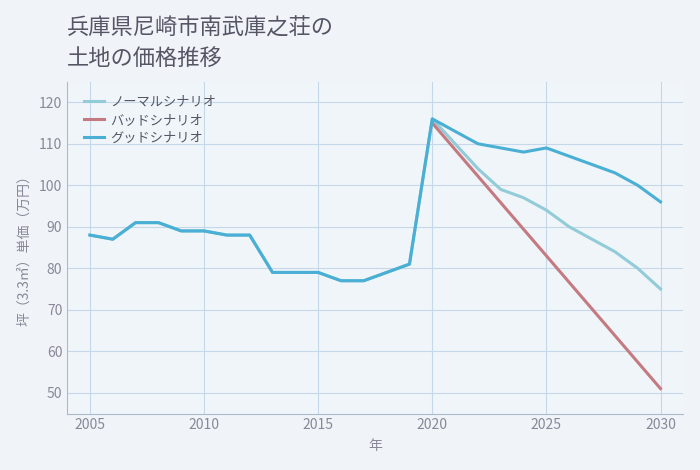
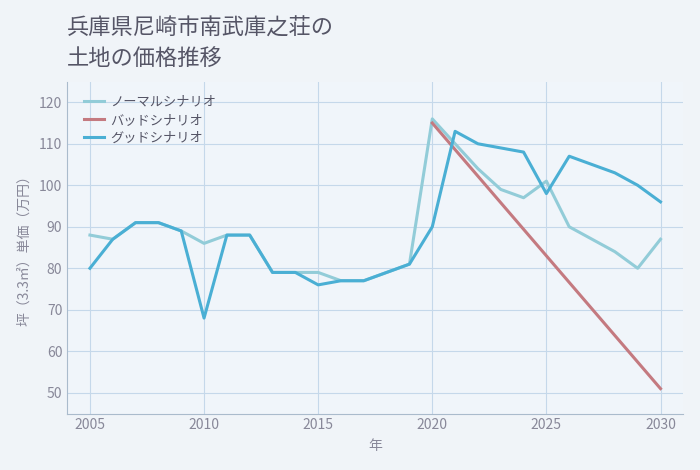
グッドシナリオ/2005: 88 -> 80
グッドシナリオ/2010: 89 -> 68
ノーマルシナリオ/2010: 89 -> 86
グッドシナリオ/2015: 79 -> 76
グッドシナリオ/2020: 116 -> 90
グッドシナリオ/2025: 109 -> 98
ノーマルシナリオ/2025: 94 -> 101
ノーマルシナリオ/2030: 75 -> 87
